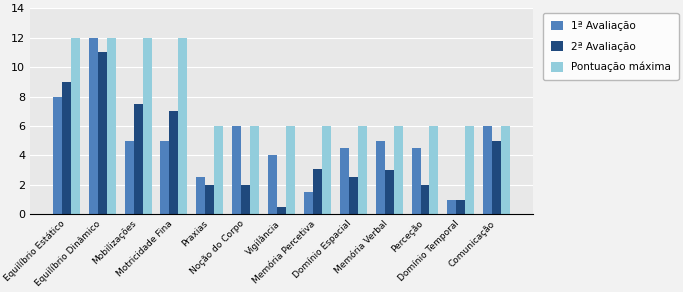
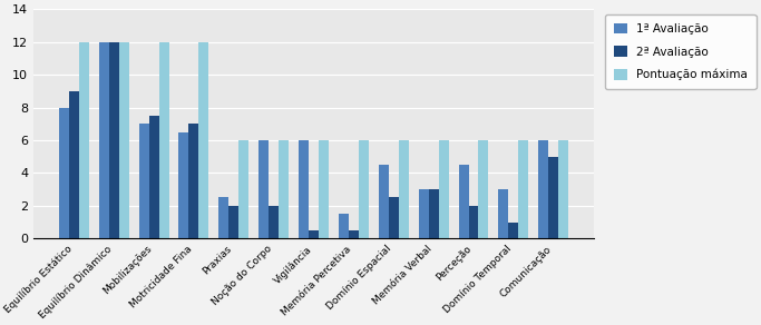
2ª Avaliação/Equilíbrio Dinâmico: 11.0 -> 12.0
1ª Avaliação/Mobilizações: 5.0 -> 7.0
1ª Avaliação/Motricidade Fina: 5.0 -> 6.5
1ª Avaliação/Vigilância: 4.0 -> 6.0
2ª Avaliação/Memória Percetiva: 3.1 -> 0.5
1ª Avaliação/Memória Verbal: 5.0 -> 3.0
1ª Avaliação/Domínio Temporal: 1.0 -> 3.0
